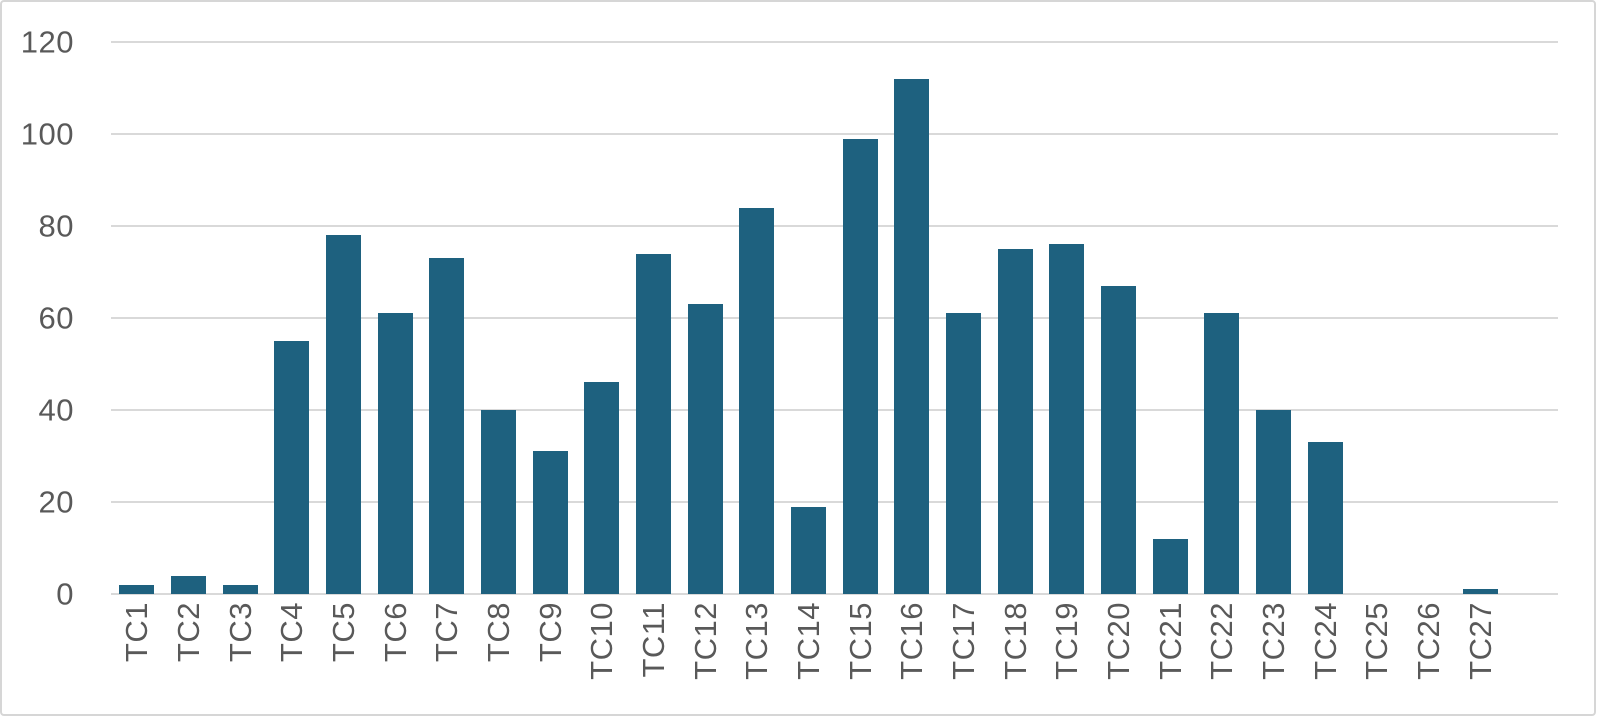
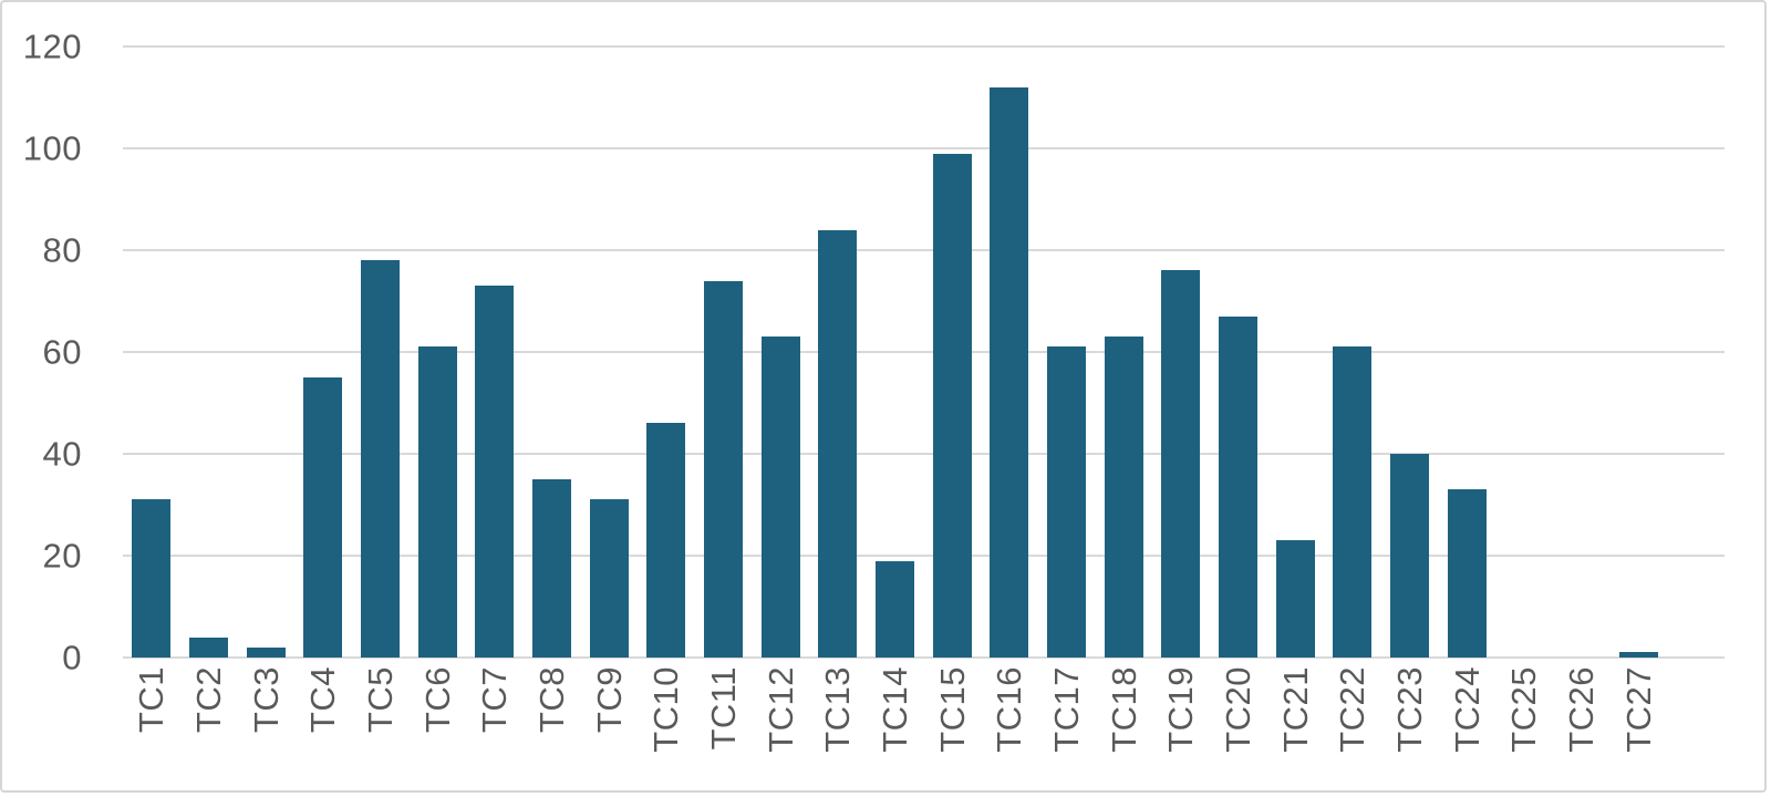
TC1: 2 -> 31
TC8: 40 -> 35
TC18: 75 -> 63
TC21: 12 -> 23
